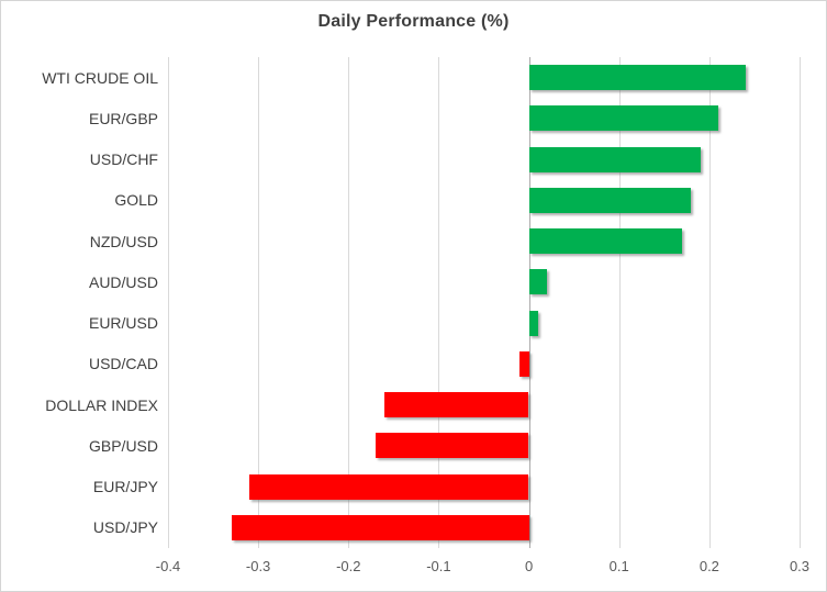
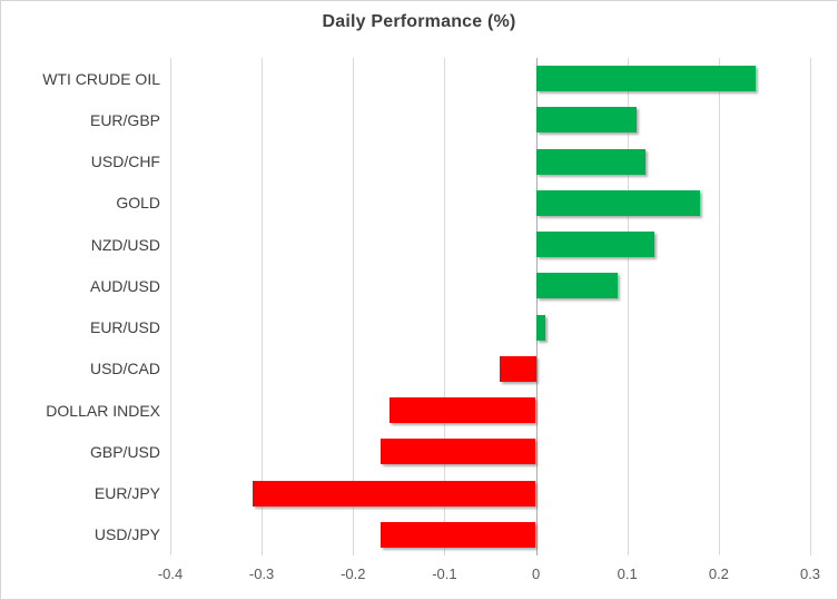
EUR/GBP: 0.21 -> 0.11
USD/CHF: 0.19 -> 0.12
NZD/USD: 0.17 -> 0.13
AUD/USD: 0.02 -> 0.09
USD/CAD: -0.01 -> -0.04
USD/JPY: -0.33 -> -0.17
